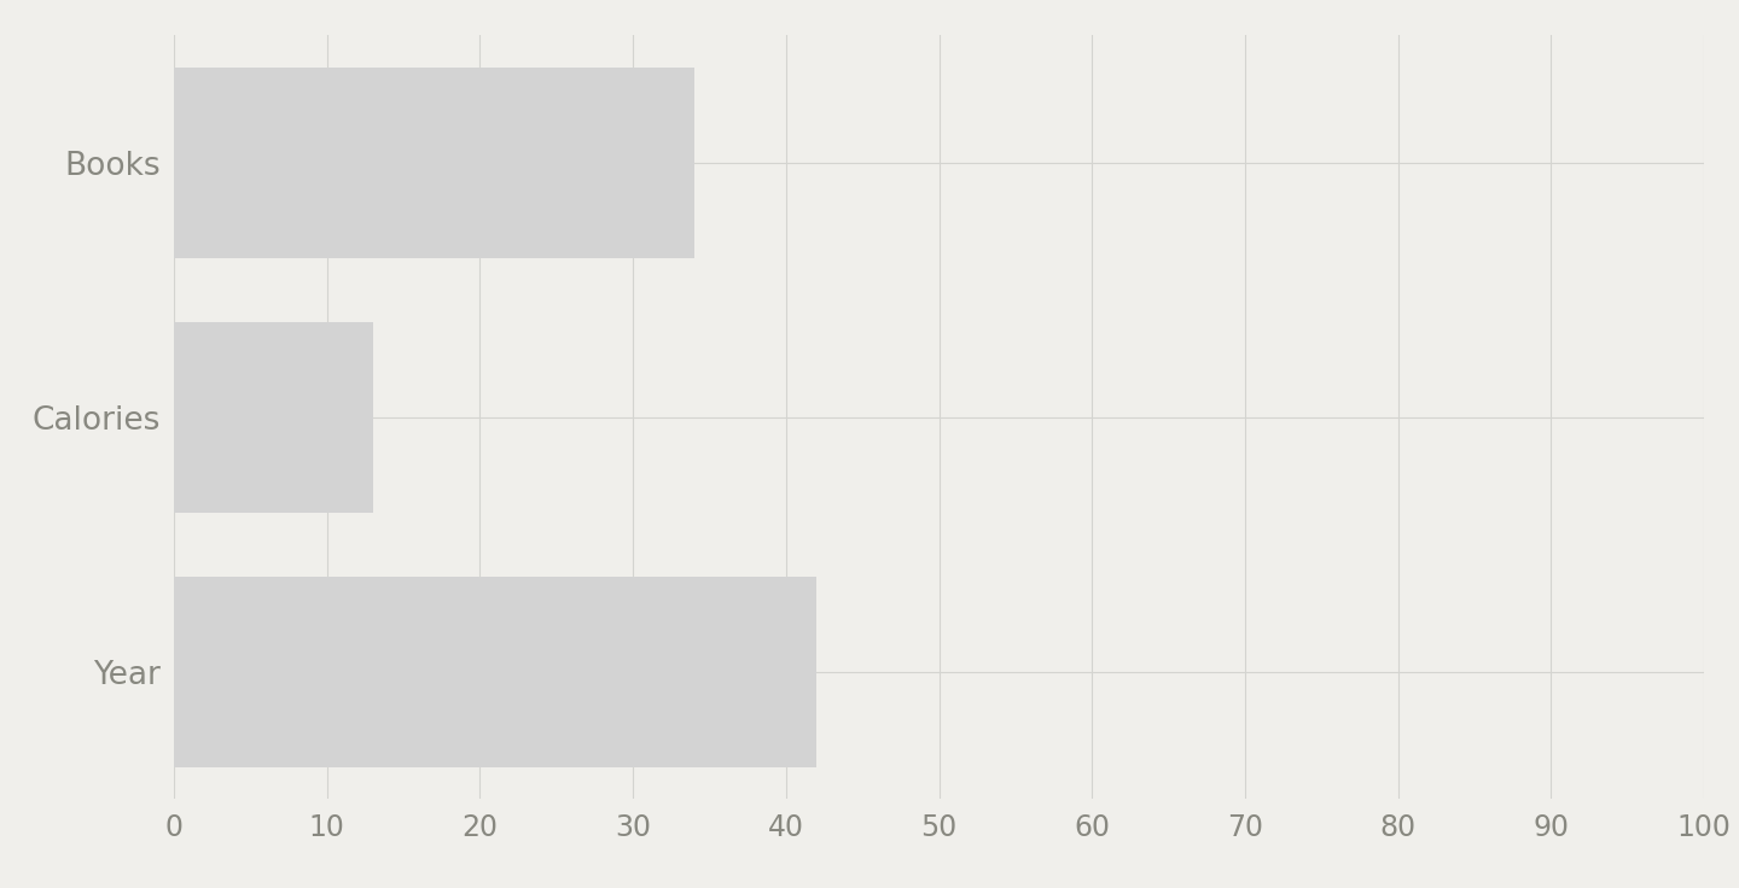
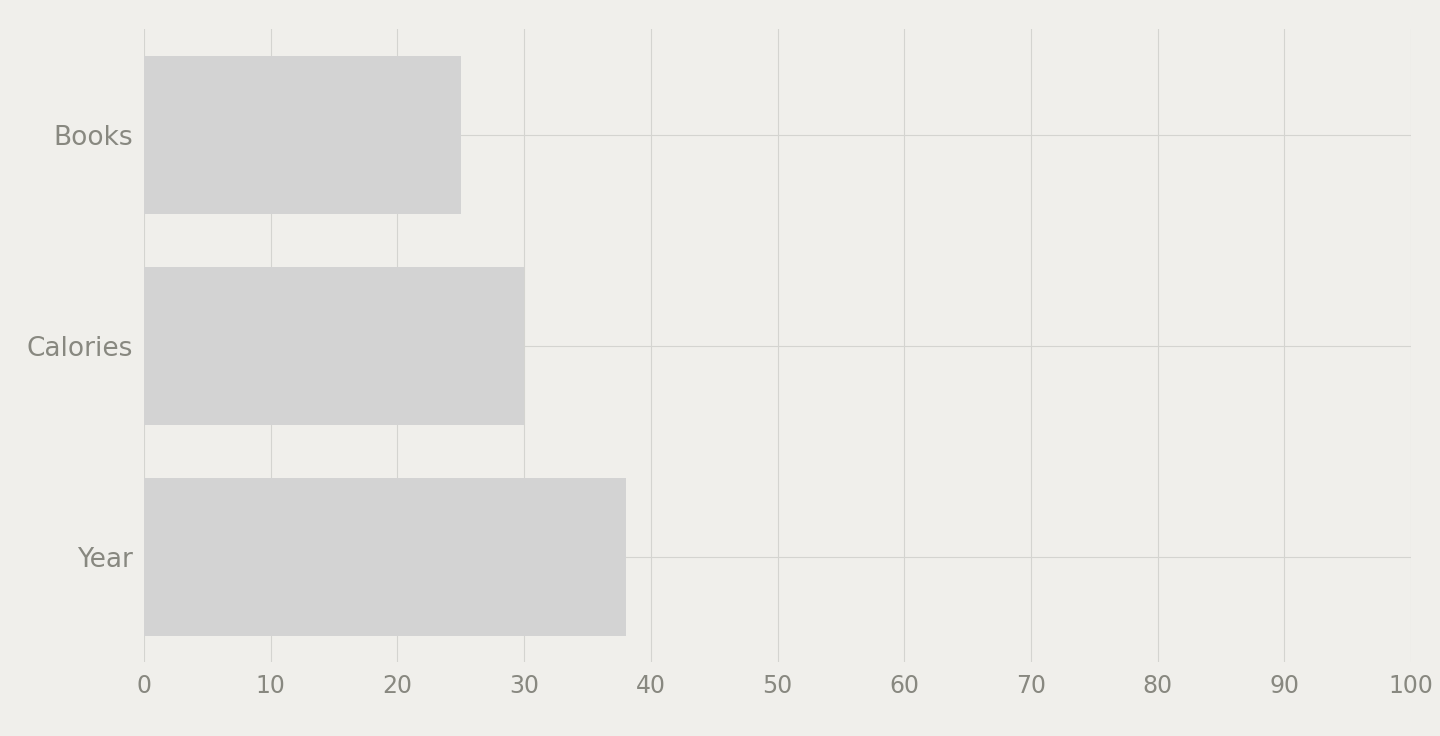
Books: 34 -> 25
Calories: 13 -> 30
Year: 42 -> 38
